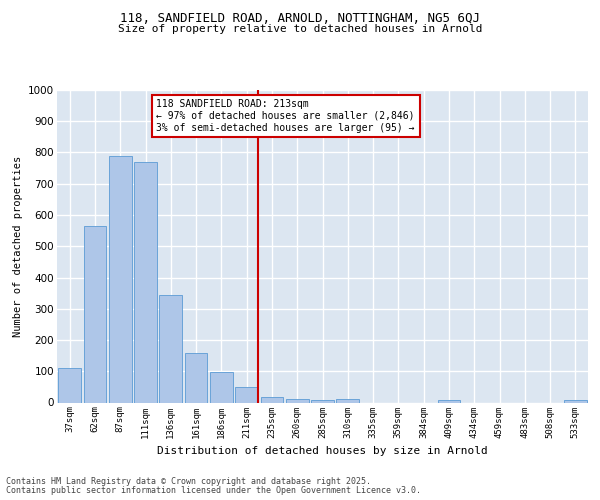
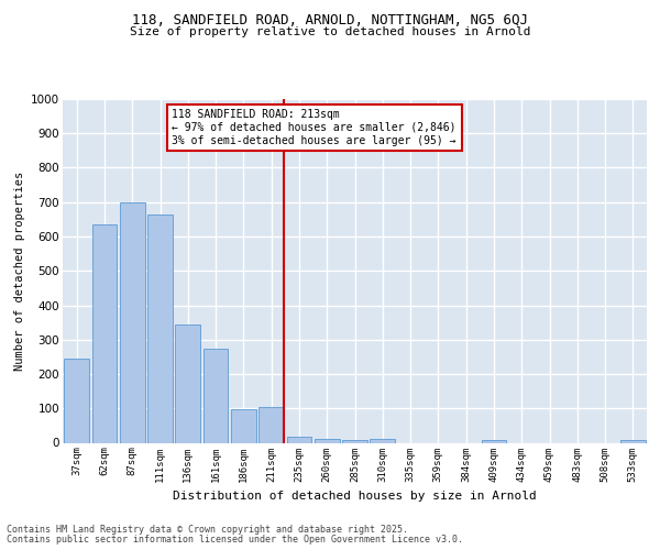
37sqm: 110 -> 245
62sqm: 565 -> 635
87sqm: 790 -> 700
111sqm: 770 -> 665
161sqm: 160 -> 275
211sqm: 50 -> 105
